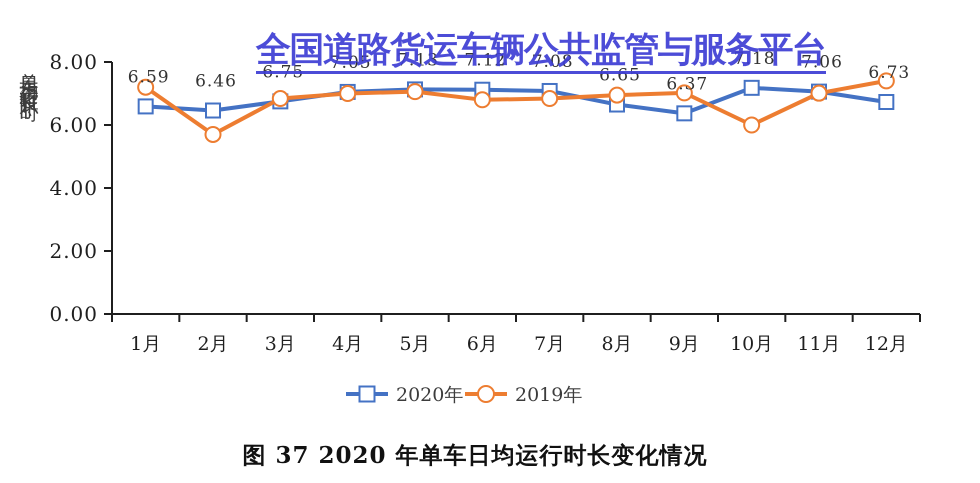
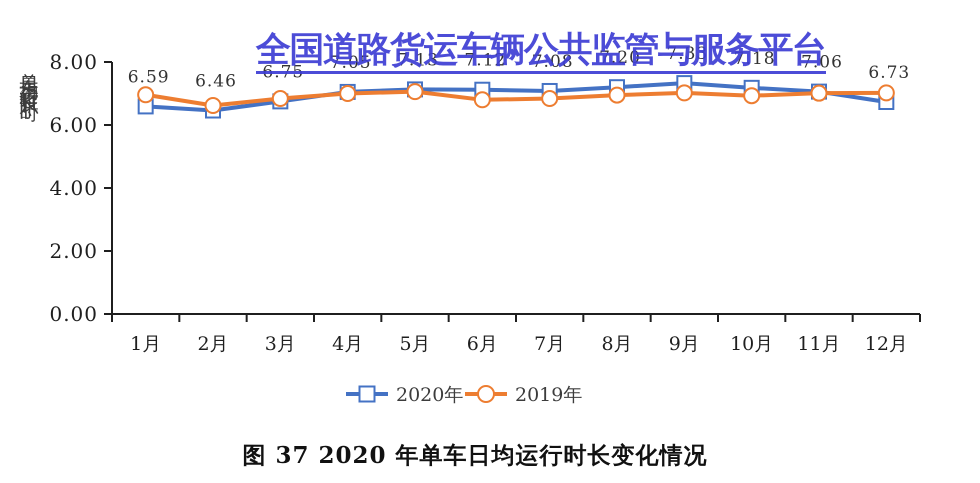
2019年/1月: 7.2 -> 7.0
2019年/2月: 5.7 -> 6.6
2020年/8月: 6.65 -> 7.20
2020年/9月: 6.37 -> 7.33
2019年/10月: 6.0 -> 6.9
2019年/12月: 7.4 -> 7.0
